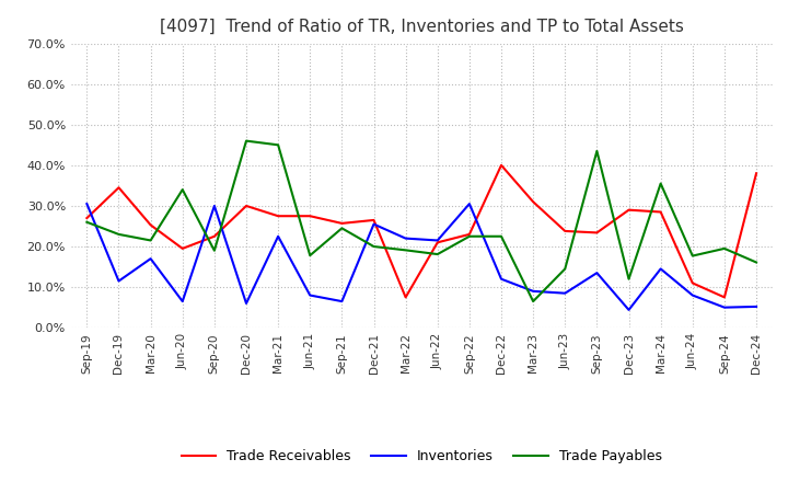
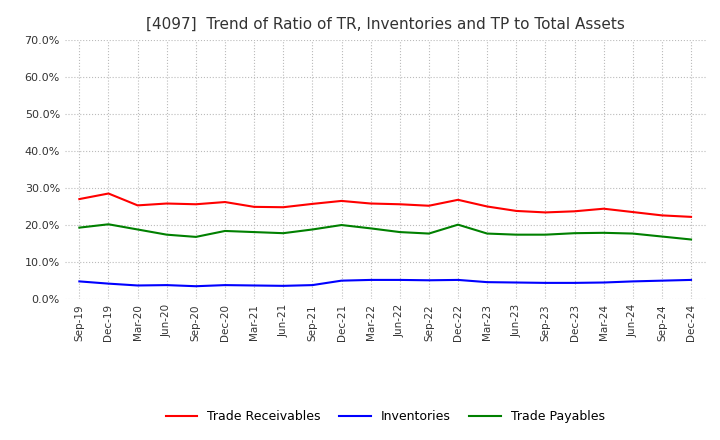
Inventories/Sep-19: 30.5% -> 4.8%
Trade Payables/Sep-19: 26.0% -> 19.3%
Trade Receivables/Dec-19: 34.5% -> 28.5%
Inventories/Dec-19: 11.5% -> 4.2%
Trade Payables/Dec-19: 23.0% -> 20.2%
Inventories/Mar-20: 17.0% -> 3.7%
Trade Payables/Mar-20: 21.5% -> 18.8%
Trade Receivables/Jun-20: 19.5% -> 25.8%
Inventories/Jun-20: 6.5% -> 3.8%
Trade Payables/Jun-20: 34.0% -> 17.4%
Trade Receivables/Sep-20: 22.5% -> 25.6%
Inventories/Sep-20: 30.0% -> 3.5%
Trade Payables/Sep-20: 19.0% -> 16.8%
Trade Receivables/Dec-20: 30.0% -> 26.2%
Inventories/Dec-20: 6.0% -> 3.8%
Trade Payables/Dec-20: 46.0% -> 18.4%
Trade Receivables/Mar-21: 27.5% -> 24.9%
Inventories/Mar-21: 22.5% -> 3.7%
Trade Payables/Mar-21: 45.0% -> 18.1%
Trade Receivables/Jun-21: 27.5% -> 24.8%
Inventories/Jun-21: 8.0% -> 3.6%
Inventories/Sep-21: 6.5% -> 3.8%
Trade Payables/Sep-21: 24.5% -> 18.8%
Inventories/Dec-21: 25.5% -> 5.0%
Trade Receivables/Mar-22: 7.5% -> 25.8%
Inventories/Mar-22: 22.0% -> 5.2%
Trade Receivables/Jun-22: 21.0% -> 25.6%
Inventories/Jun-22: 21.5% -> 5.2%
Trade Receivables/Sep-22: 23.0% -> 25.2%
Inventories/Sep-22: 30.5% -> 5.1%
Trade Payables/Sep-22: 22.5% -> 17.7%
Trade Receivables/Dec-22: 40.0% -> 26.8%
Inventories/Dec-22: 12.0% -> 5.2%
Trade Payables/Dec-22: 22.5% -> 20.1%
Trade Receivables/Mar-23: 31.0% -> 25.0%
Inventories/Mar-23: 9.0% -> 4.6%
Trade Payables/Mar-23: 6.5% -> 17.7%
Inventories/Jun-23: 8.5% -> 4.5%
Trade Payables/Jun-23: 14.5% -> 17.4%
Inventories/Sep-23: 13.5% -> 4.4%
Trade Payables/Sep-23: 43.5% -> 17.4%
Trade Receivables/Dec-23: 29.0% -> 23.7%
Trade Payables/Dec-23: 12.0% -> 17.8%
Trade Receivables/Mar-24: 28.5% -> 24.4%
Inventories/Mar-24: 14.5% -> 4.5%
Trade Payables/Mar-24: 35.5% -> 17.9%
Trade Receivables/Jun-24: 11.0% -> 23.5%
Inventories/Jun-24: 8.0% -> 4.8%
Trade Receivables/Sep-24: 7.5% -> 22.6%
Trade Payables/Sep-24: 19.5% -> 16.9%
Trade Receivables/Dec-24: 38.0% -> 22.2%
